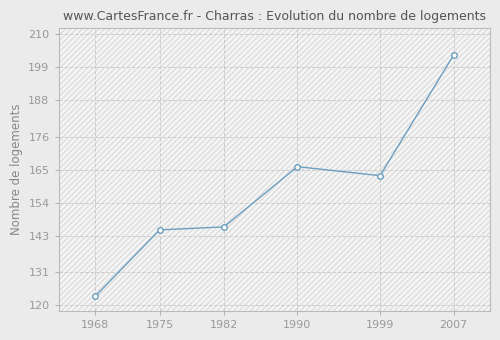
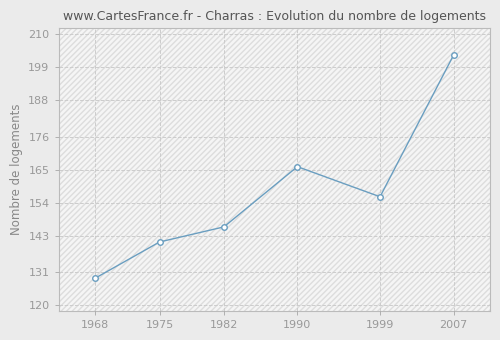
1968: 123 -> 129
1975: 145 -> 141
1999: 163 -> 156
